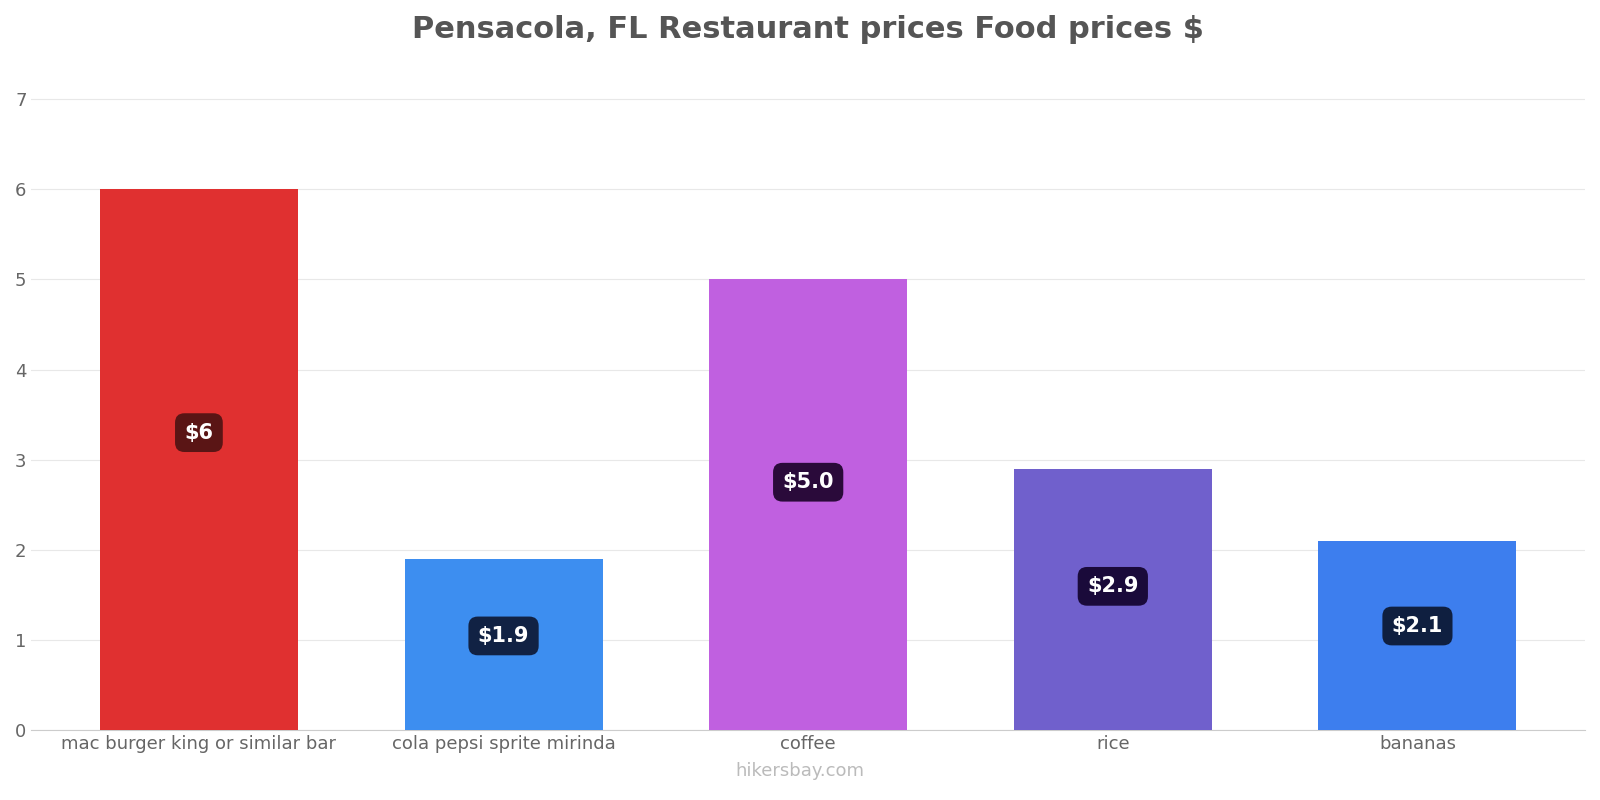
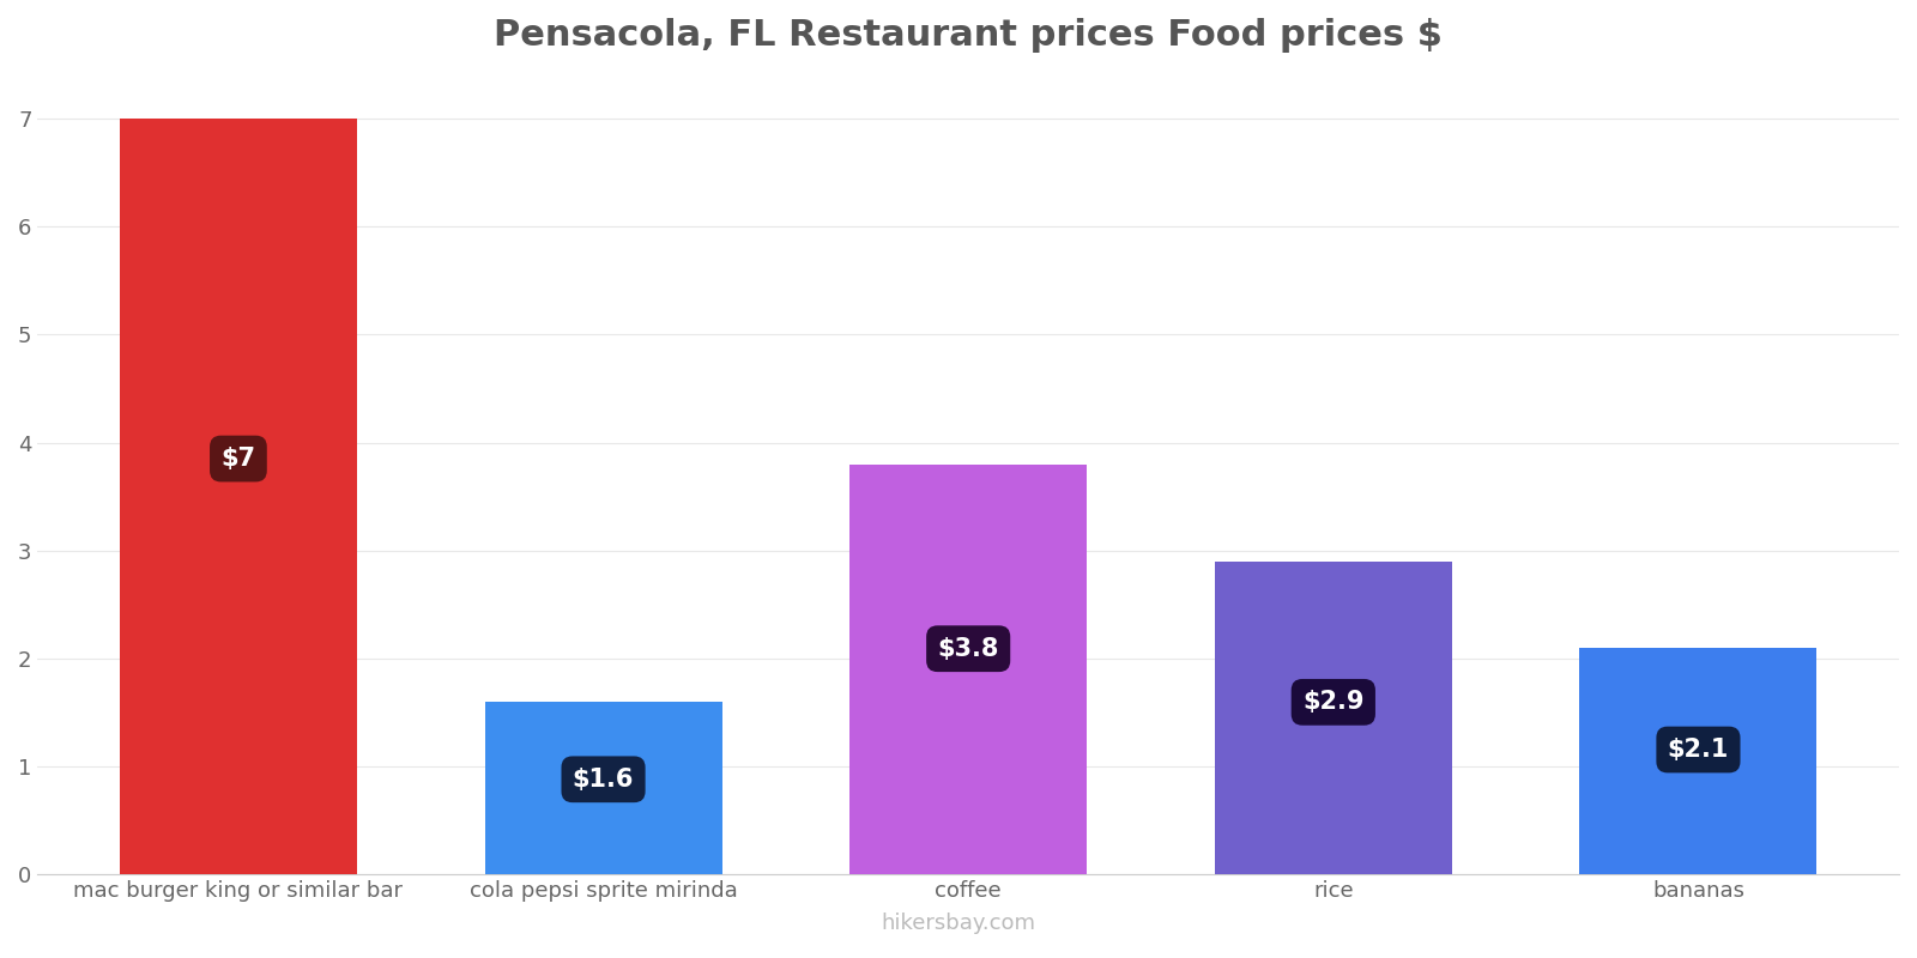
mac burger king or similar bar: $6 -> $7
cola pepsi sprite mirinda: $1.9 -> $1.6
coffee: $5.0 -> $3.8
